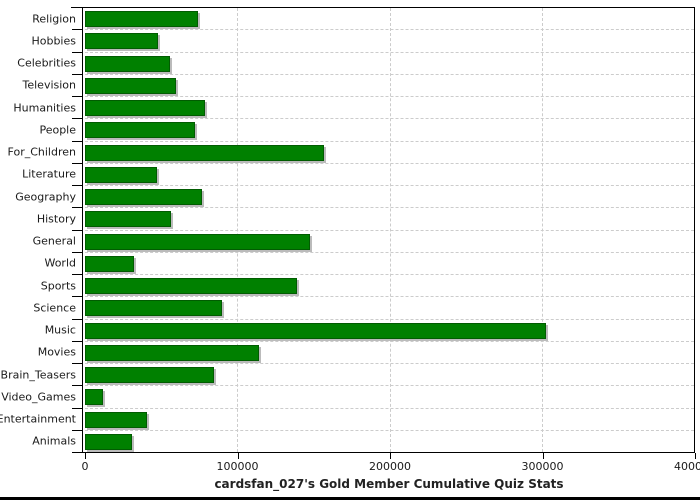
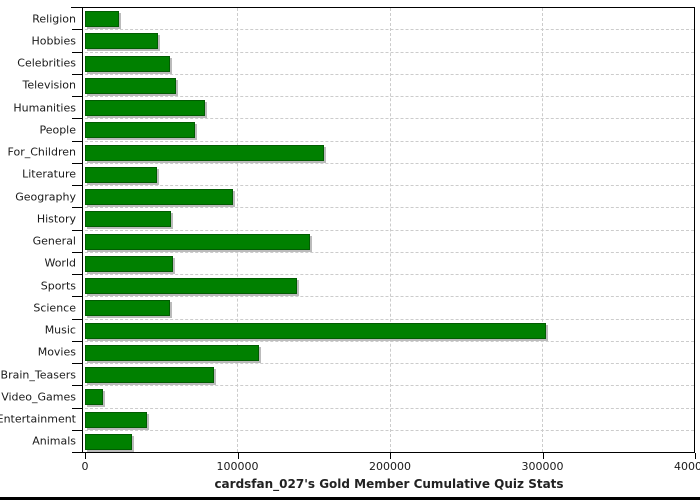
Religion: 74000 -> 22000
Geography: 77000 -> 98000
World: 32000 -> 58000
Science: 90000 -> 56000
